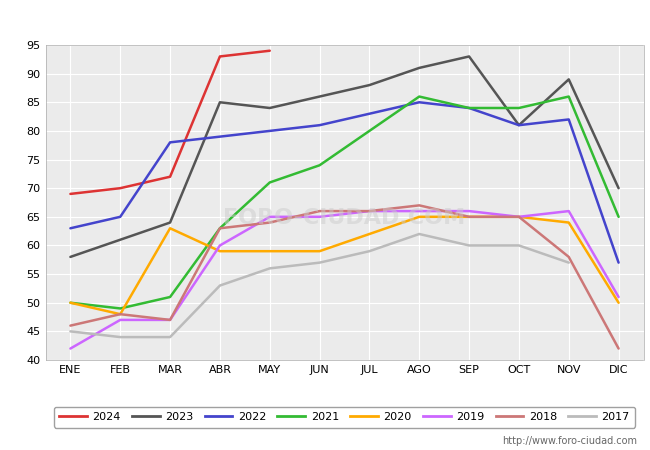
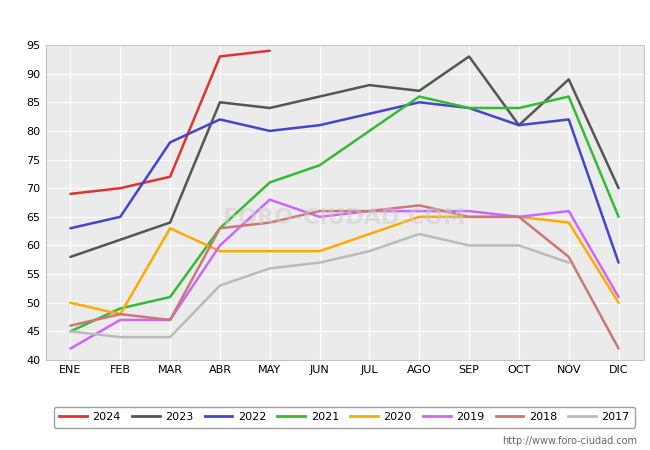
2021/ENE: 50 -> 45
2022/ABR: 79 -> 82
2019/MAY: 65 -> 68
2023/AGO: 91 -> 87
